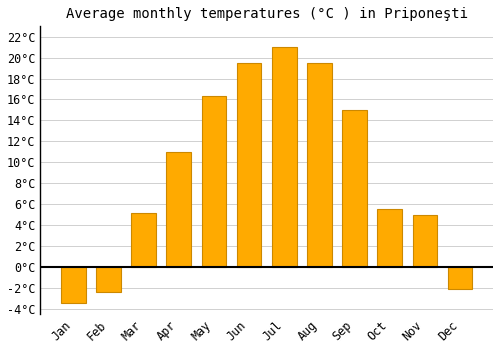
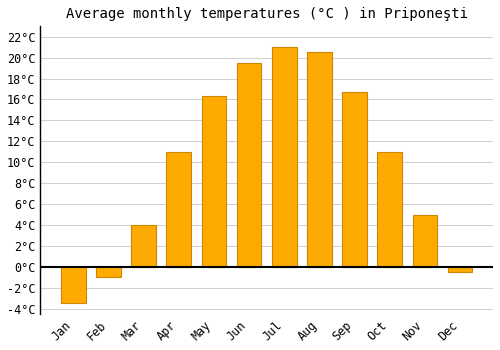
Feb: -2.4°C -> -1.0°C
Mar: 5.1°C -> 4.0°C
Aug: 19.5°C -> 20.5°C
Sep: 15.0°C -> 16.7°C
Oct: 5.5°C -> 11.0°C
Dec: -2.1°C -> -0.5°C
